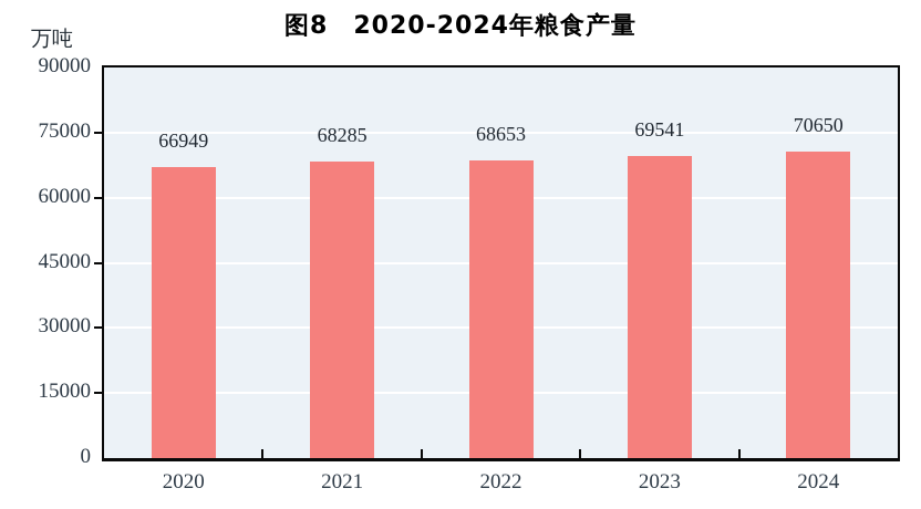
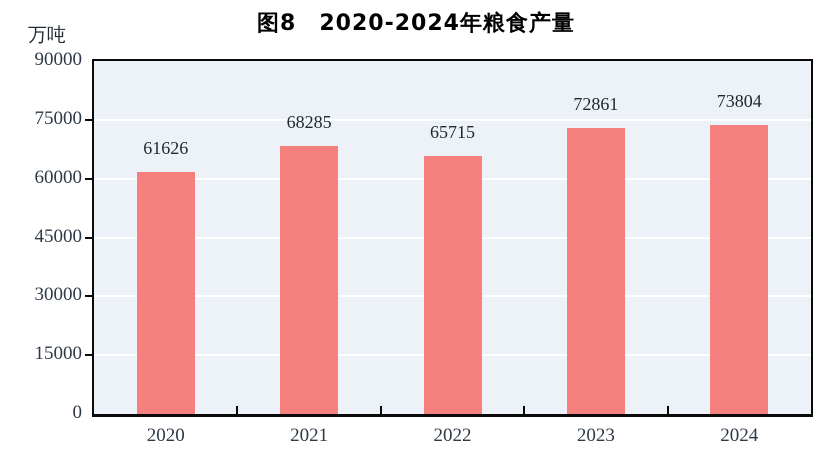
2020: 66949 -> 61626
2022: 68653 -> 65715
2023: 69541 -> 72861
2024: 70650 -> 73804
